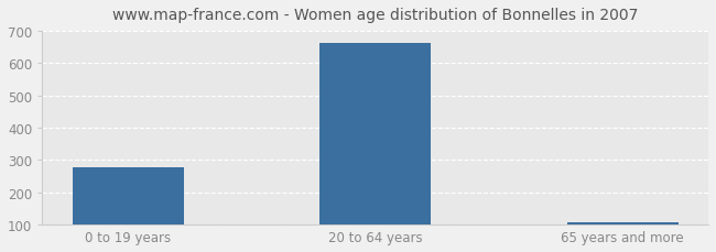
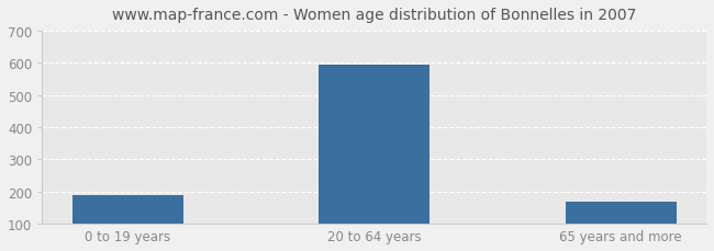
0 to 19 years: 278 -> 190
20 to 64 years: 662 -> 595
65 years and more: 107 -> 170
